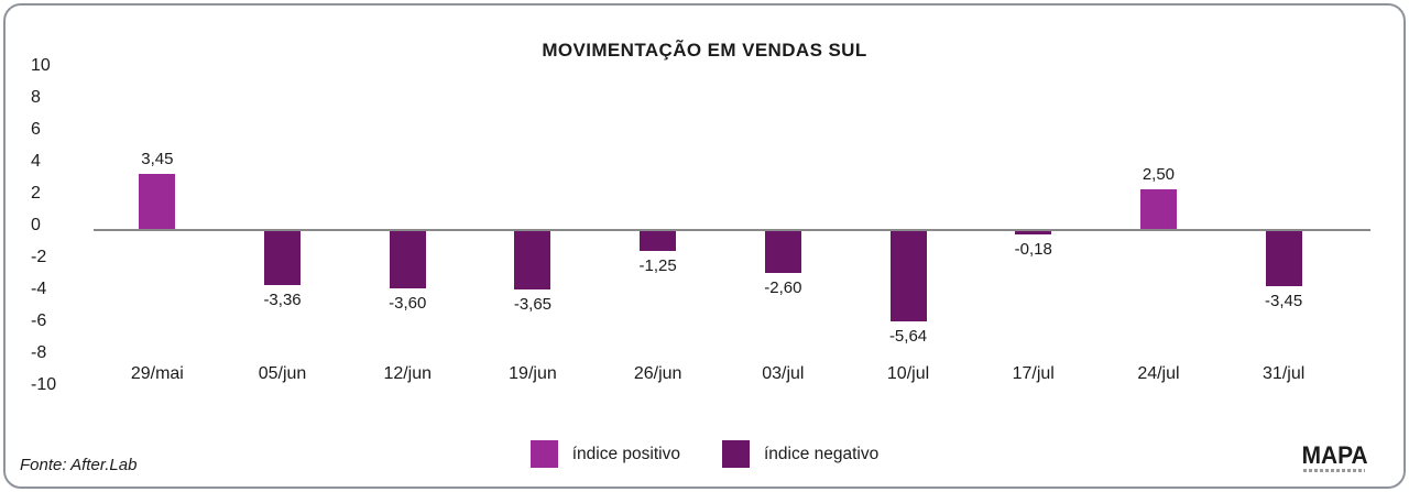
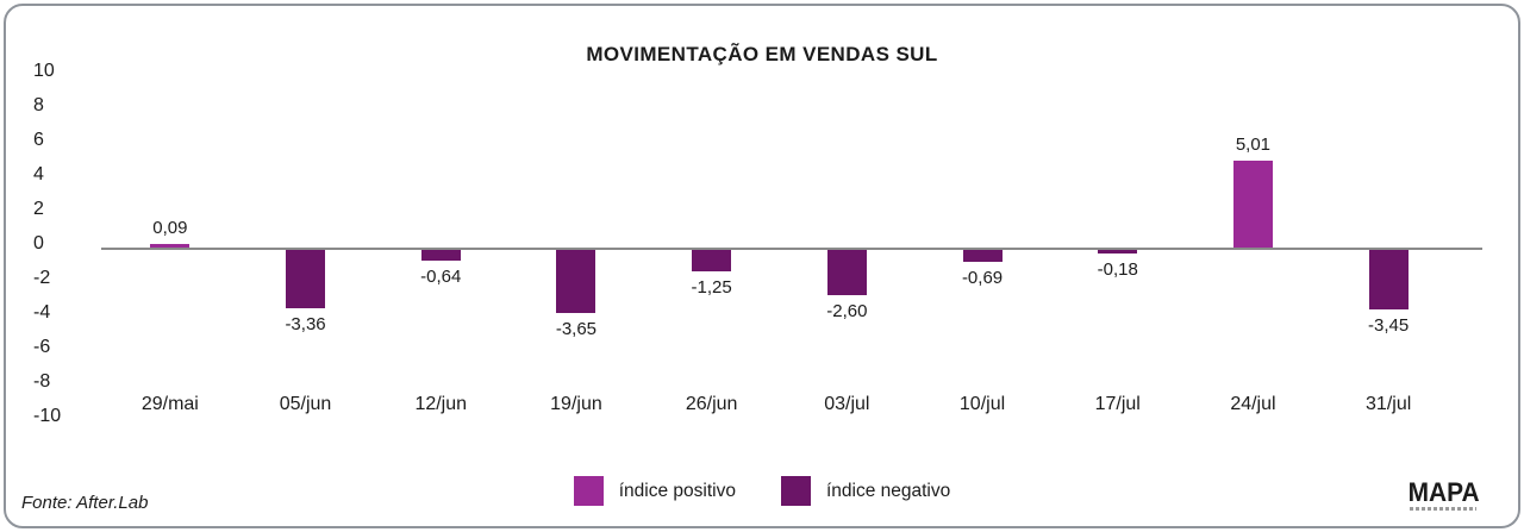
29/mai: 3,45 -> 0,09
12/jun: -3,60 -> -0,64
10/jul: -5,64 -> -0,69
24/jul: 2,50 -> 5,01
